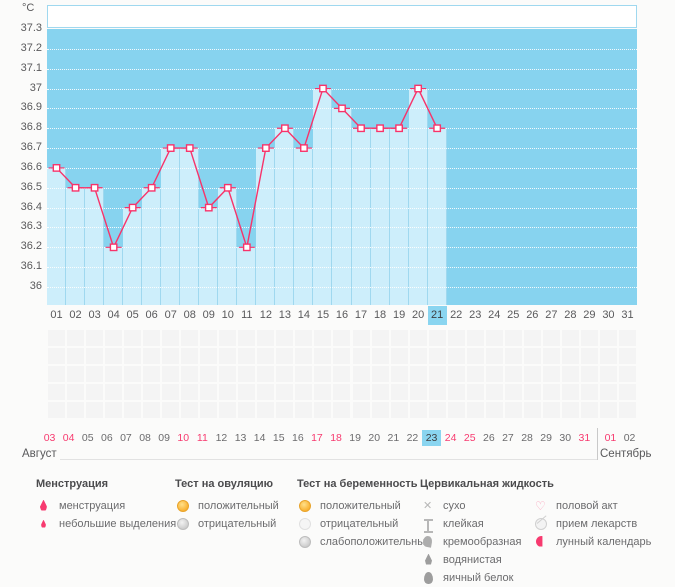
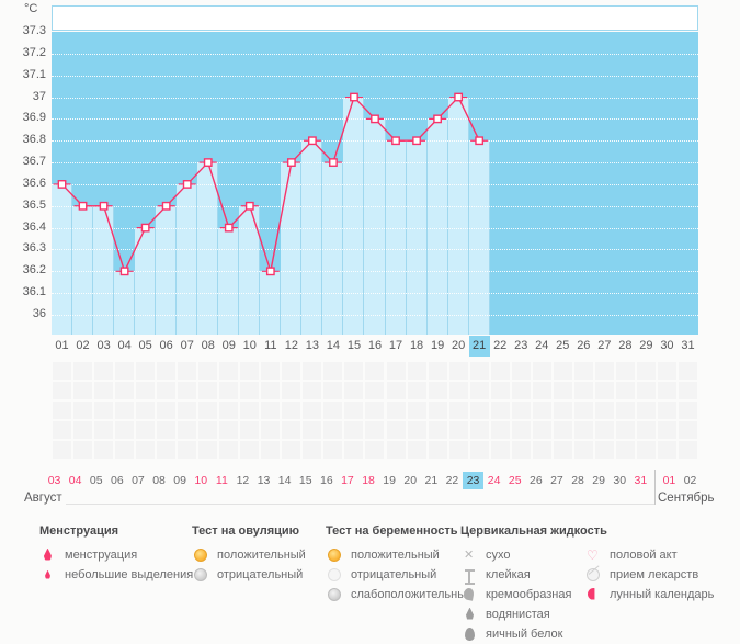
07: 36.7 -> 36.6
19: 36.8 -> 36.9
